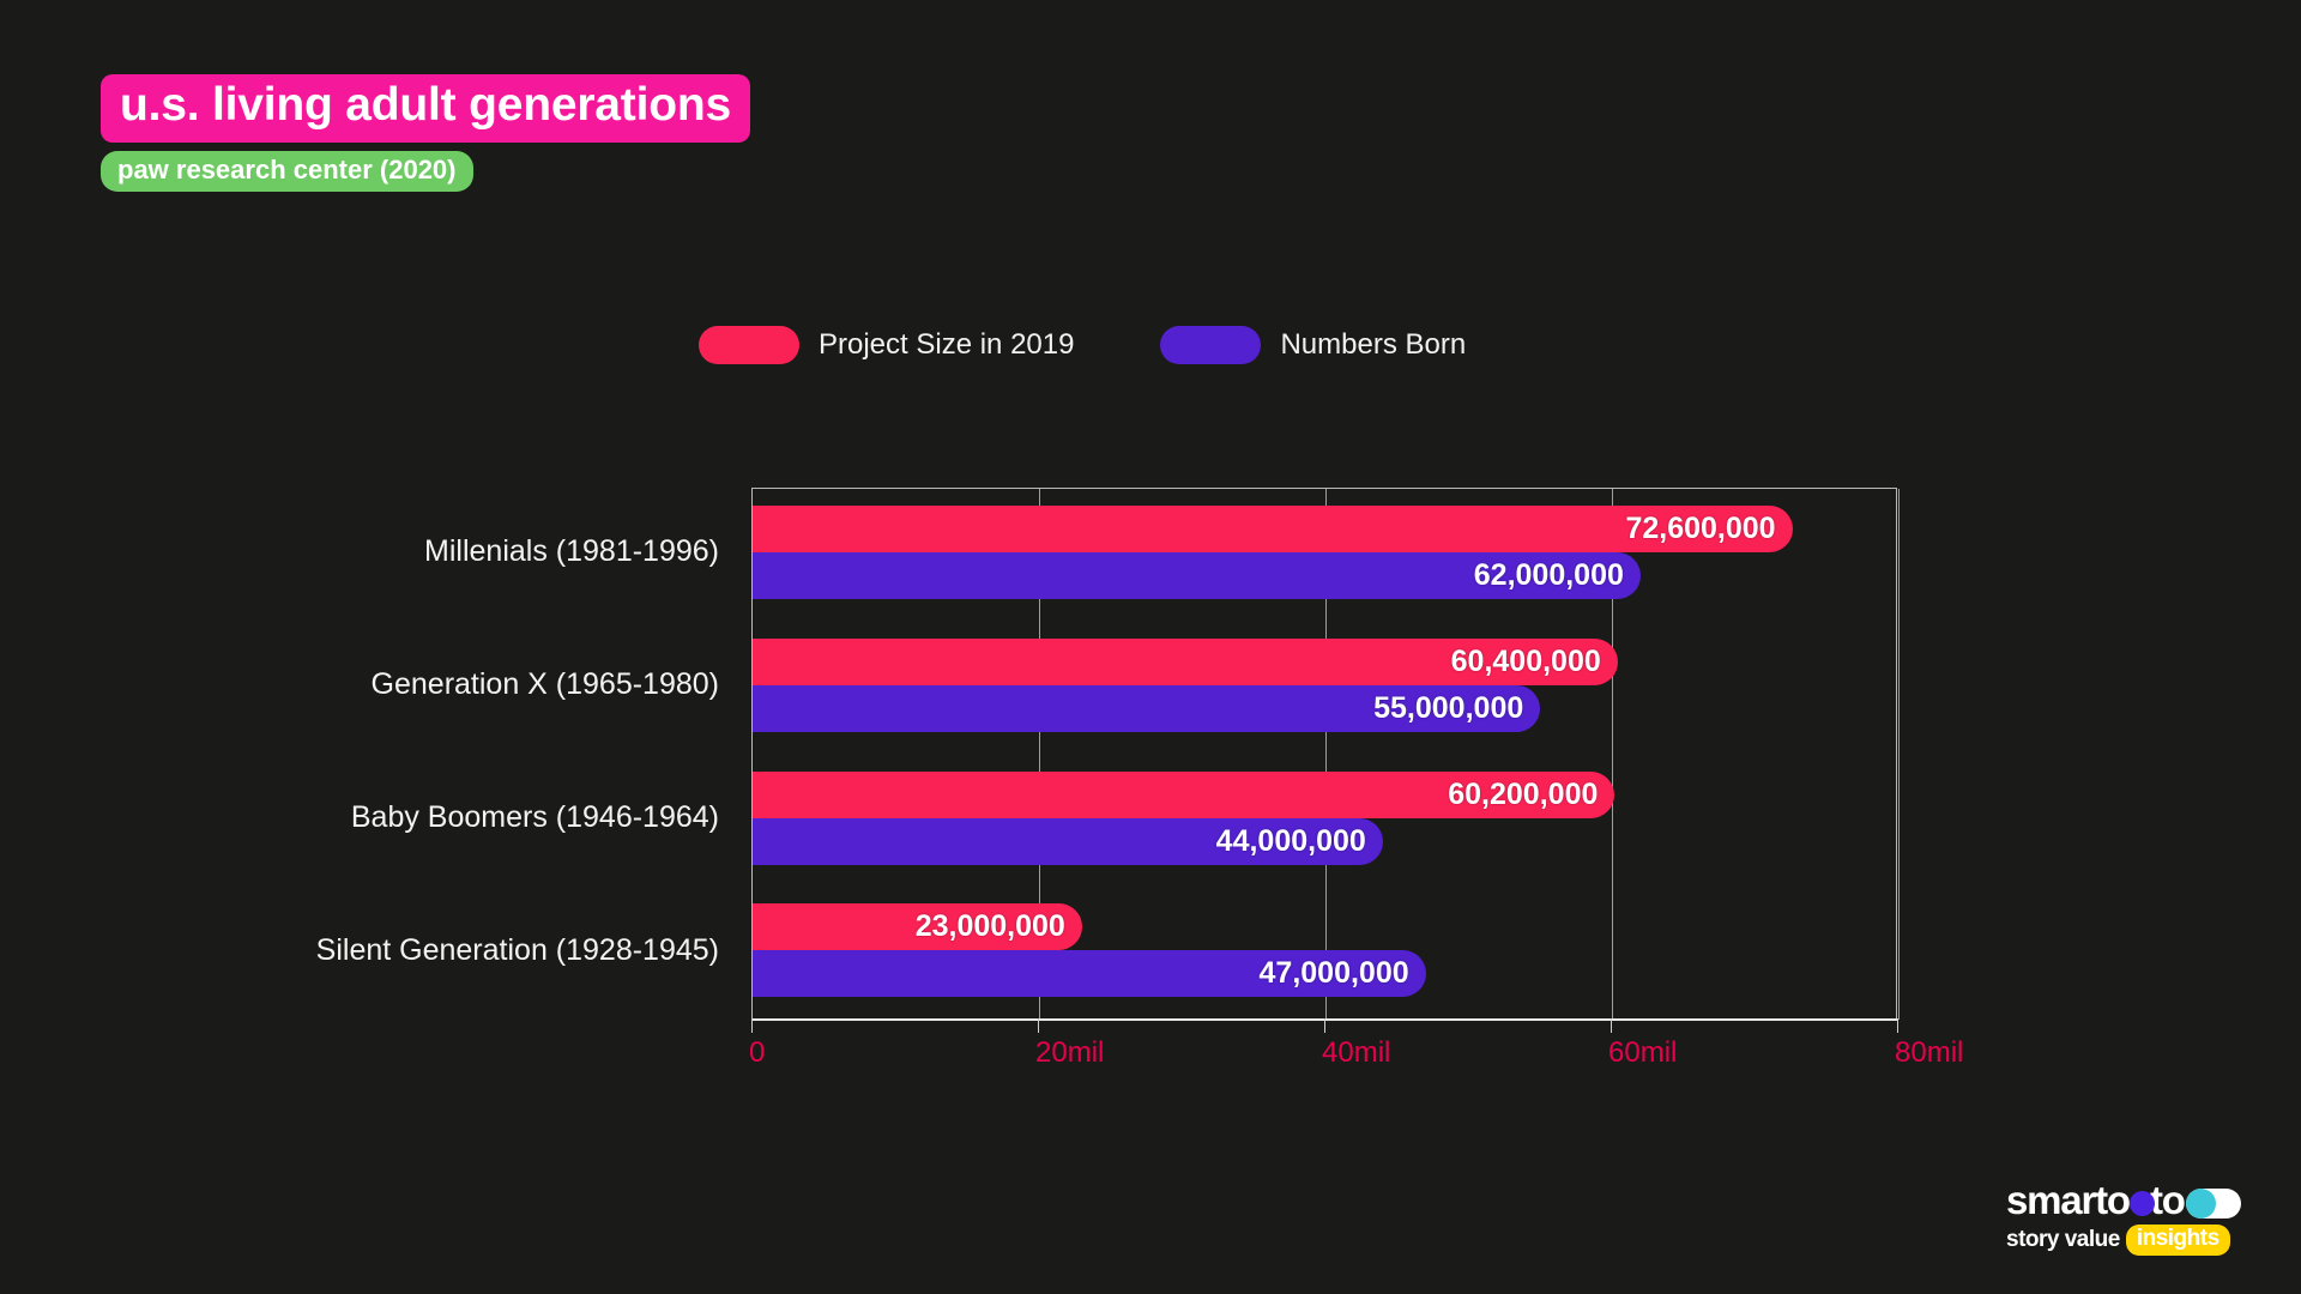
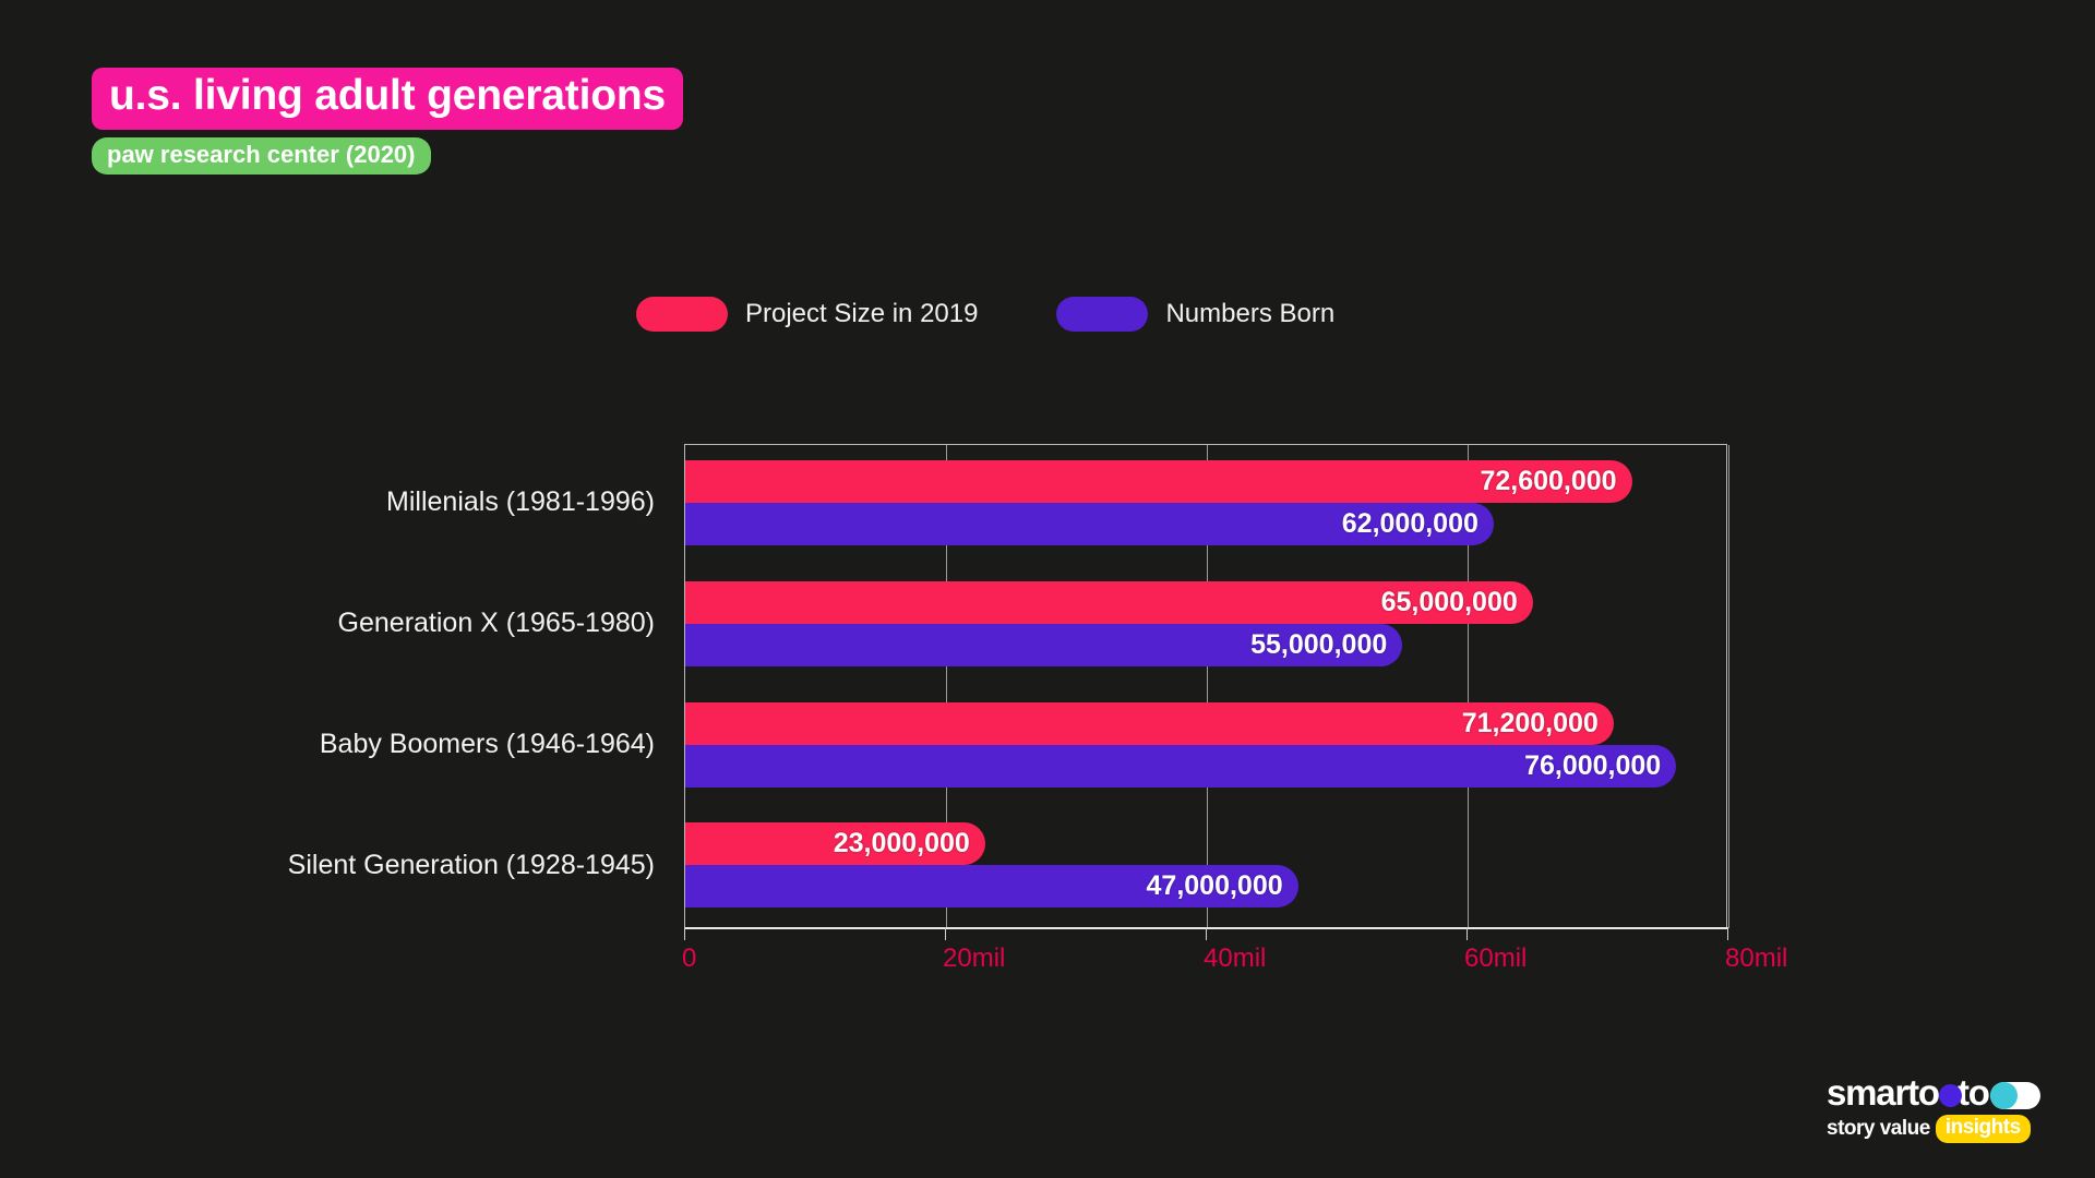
Project Size in 2019/Generation X (1965-1980): 60,400,000 -> 65,000,000
Project Size in 2019/Baby Boomers (1946-1964): 60,200,000 -> 71,200,000
Numbers Born/Baby Boomers (1946-1964): 44,000,000 -> 76,000,000
